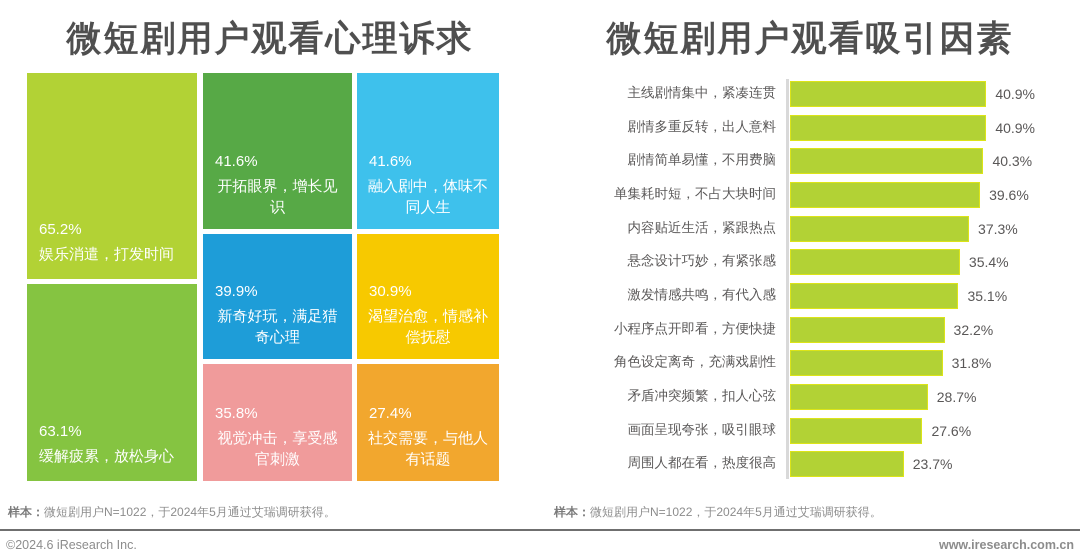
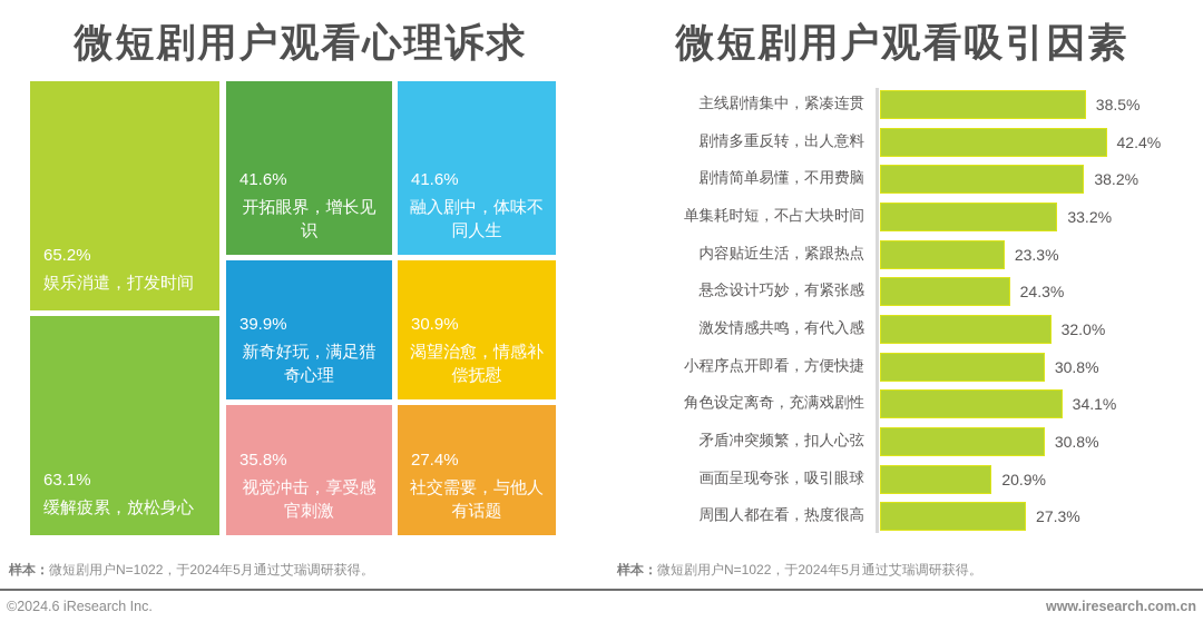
微短剧用户观看吸引因素/主线剧情集中，紧凑连贯: 40.9% -> 38.5%
微短剧用户观看吸引因素/剧情多重反转，出人意料: 40.9% -> 42.4%
微短剧用户观看吸引因素/剧情简单易懂，不用费脑: 40.3% -> 38.2%
微短剧用户观看吸引因素/单集耗时短，不占大块时间: 39.6% -> 33.2%
微短剧用户观看吸引因素/内容贴近生活，紧跟热点: 37.3% -> 23.3%
微短剧用户观看吸引因素/悬念设计巧妙，有紧张感: 35.4% -> 24.3%
微短剧用户观看吸引因素/激发情感共鸣，有代入感: 35.1% -> 32.0%
微短剧用户观看吸引因素/小程序点开即看，方便快捷: 32.2% -> 30.8%
微短剧用户观看吸引因素/角色设定离奇，充满戏剧性: 31.8% -> 34.1%
微短剧用户观看吸引因素/矛盾冲突频繁，扣人心弦: 28.7% -> 30.8%
微短剧用户观看吸引因素/画面呈现夸张，吸引眼球: 27.6% -> 20.9%
微短剧用户观看吸引因素/周围人都在看，热度很高: 23.7% -> 27.3%
